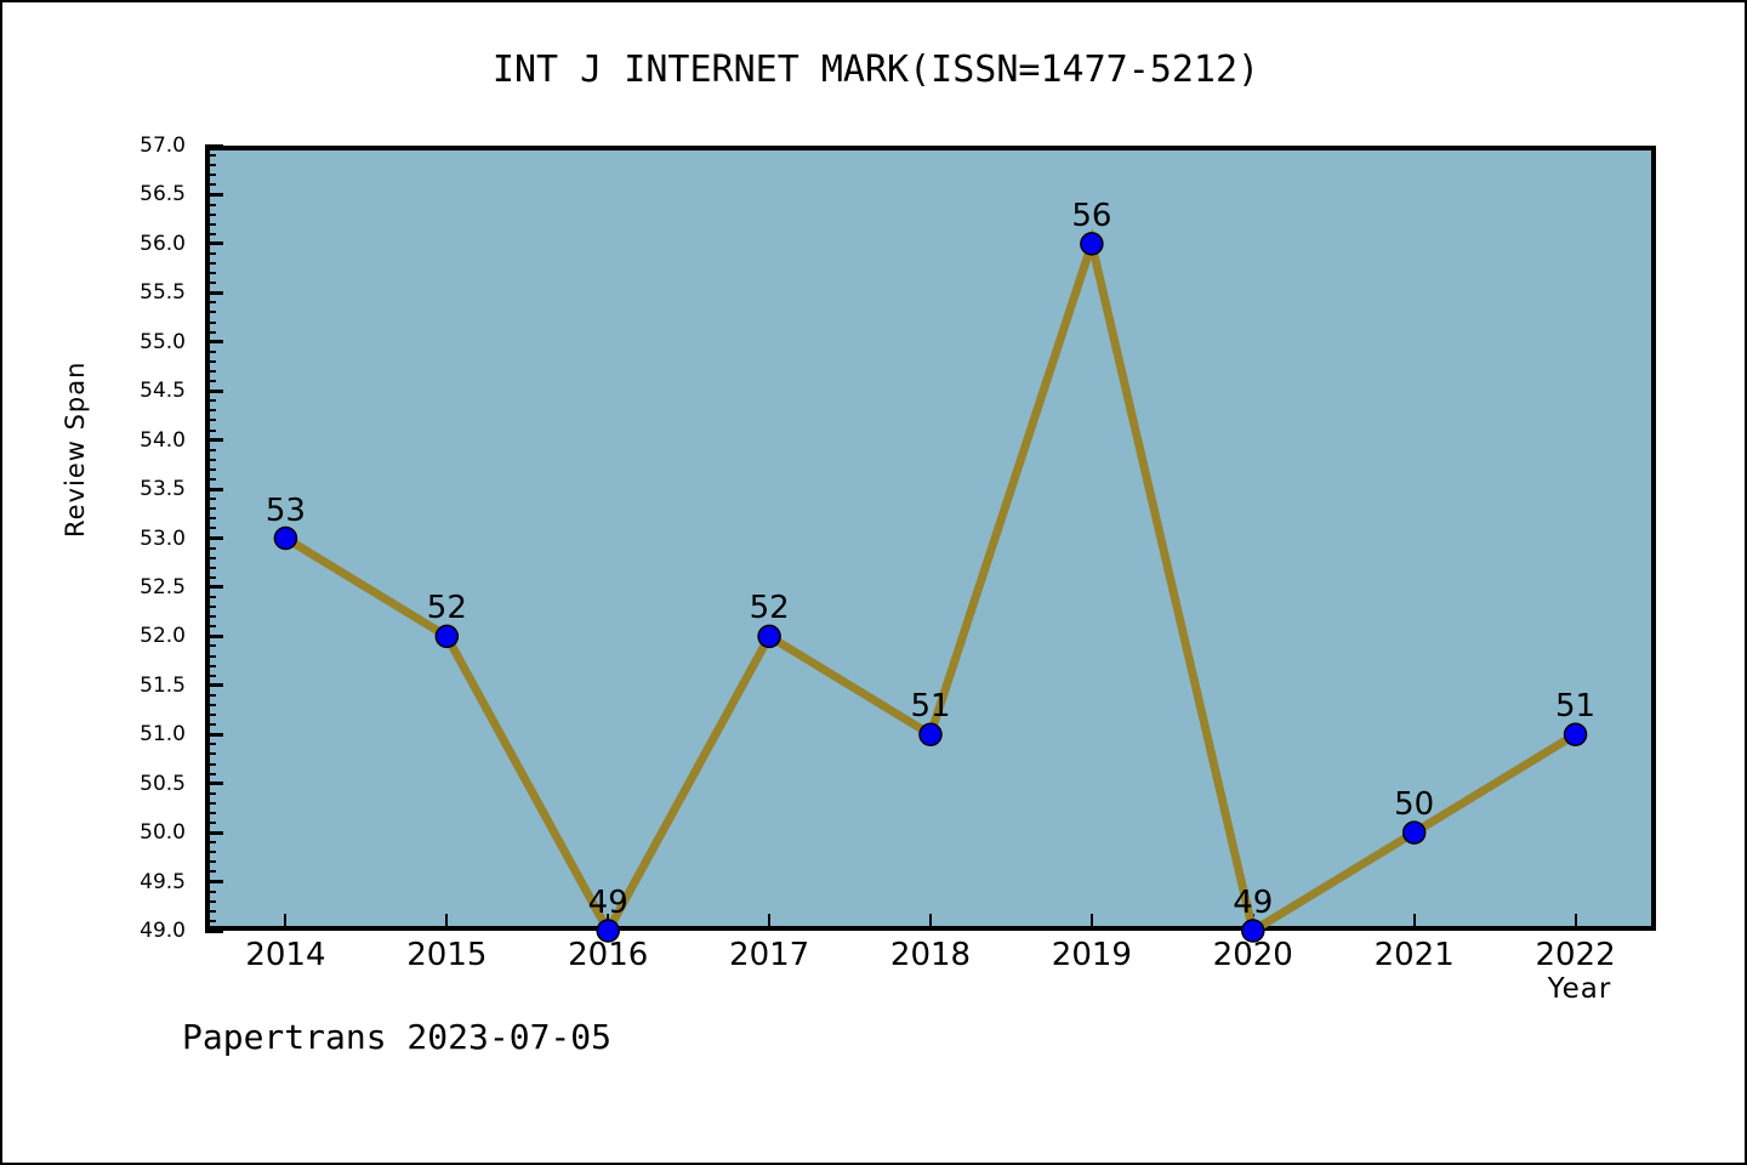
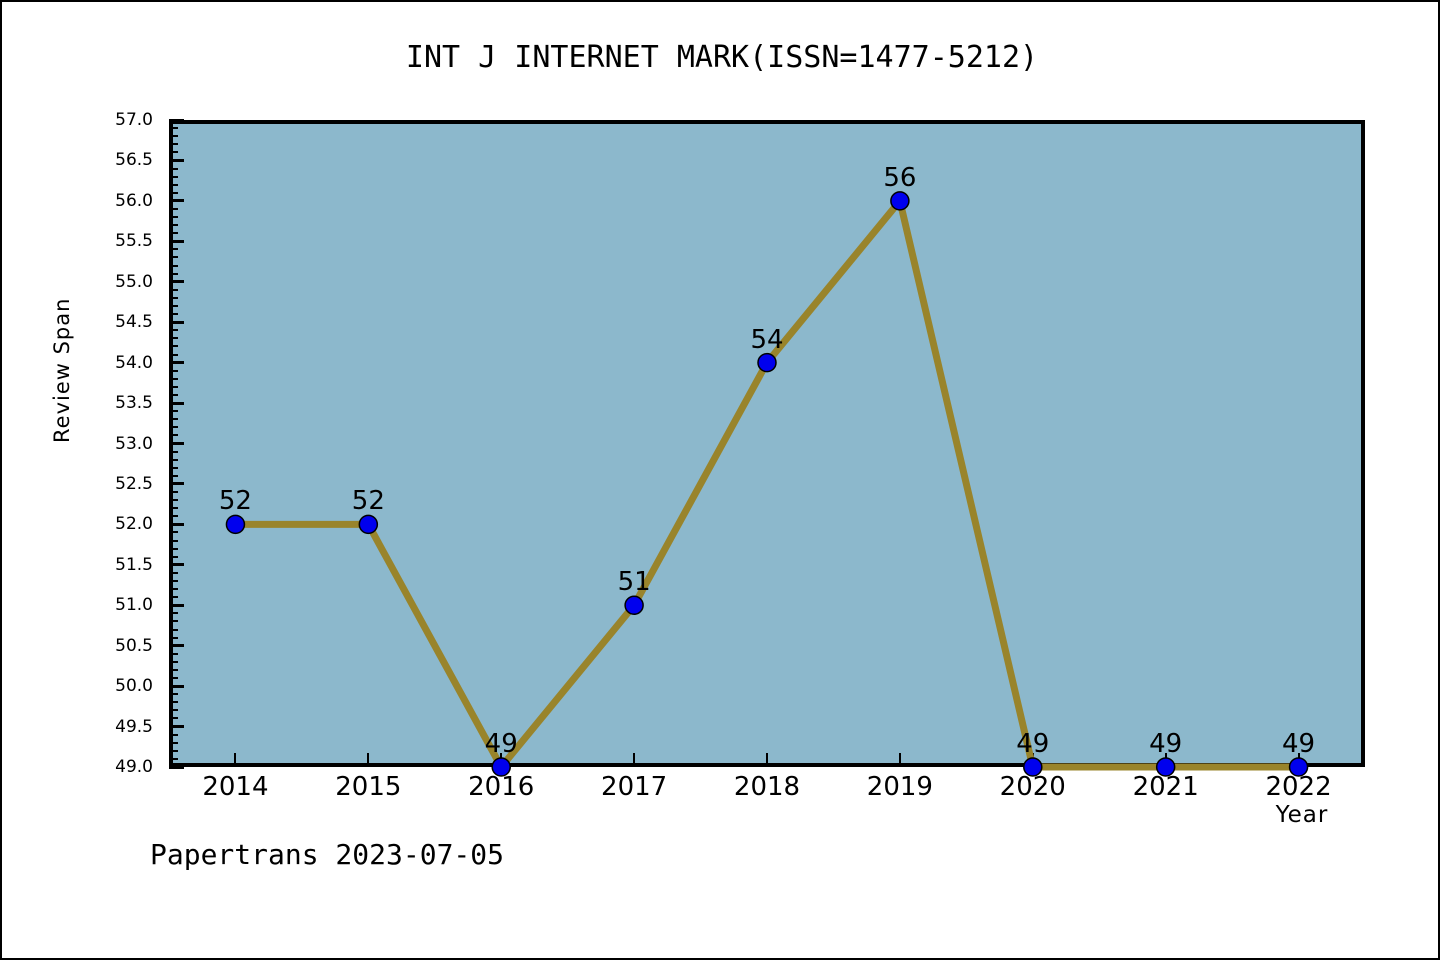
2014: 53 -> 52
2017: 52 -> 51
2018: 51 -> 54
2021: 50 -> 49
2022: 51 -> 49
